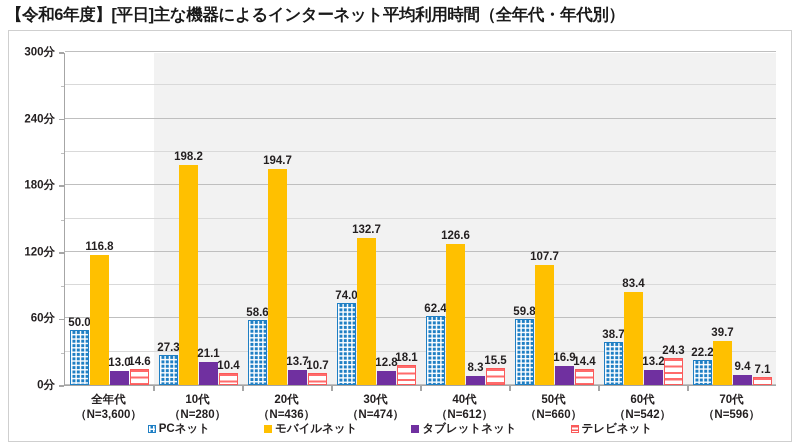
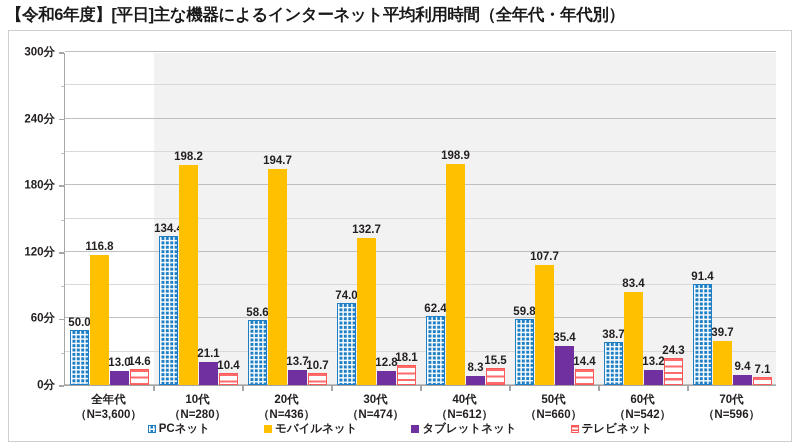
PCネット/10代: 27.3 -> 134.4
モバイルネット/40代: 126.6 -> 198.9
タブレットネット/50代: 16.9 -> 35.4
PCネット/70代: 22.2 -> 91.4
